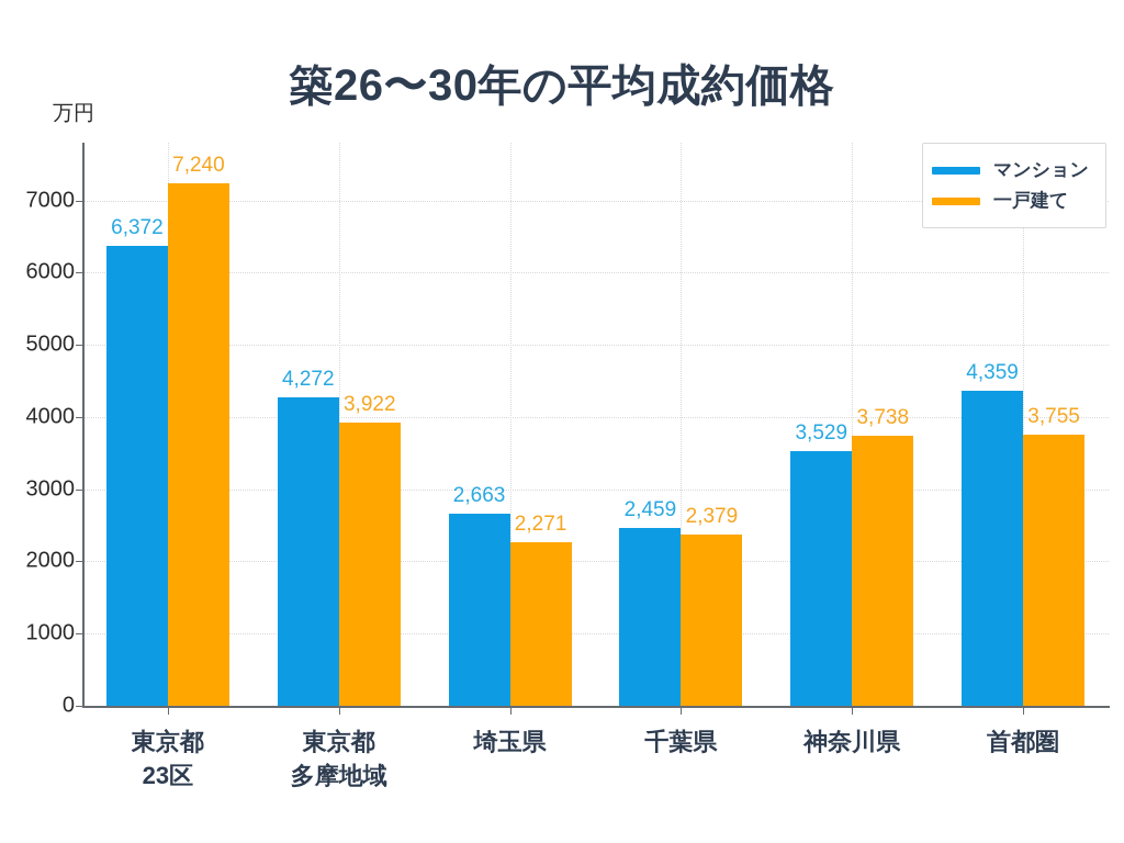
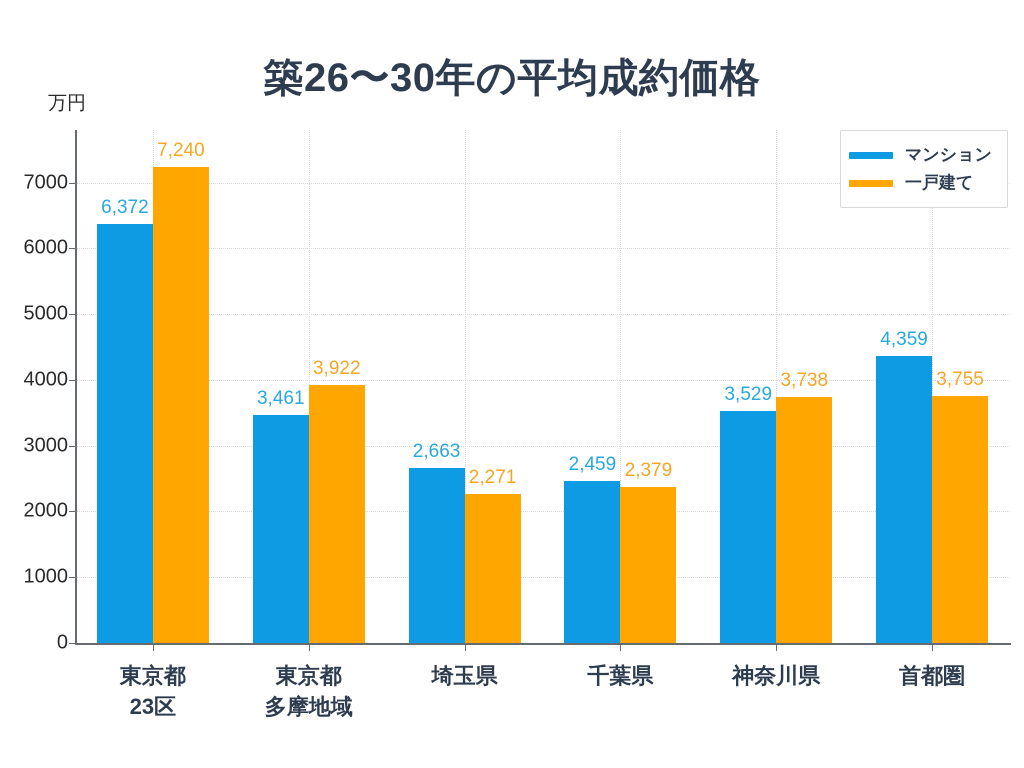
マンション/東京都 多摩地域: 4,272 -> 3,461
